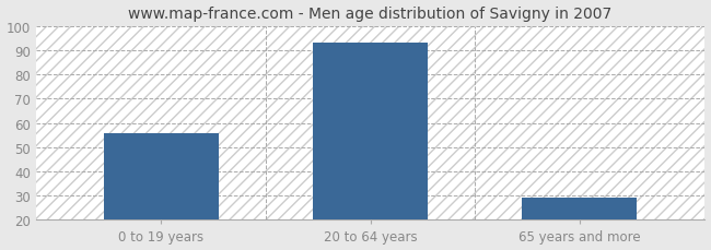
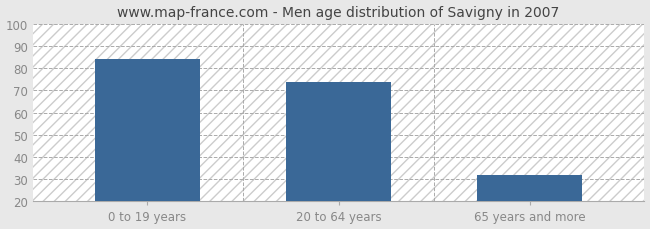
0 to 19 years: 56 -> 84
20 to 64 years: 93 -> 74
65 years and more: 29 -> 32
